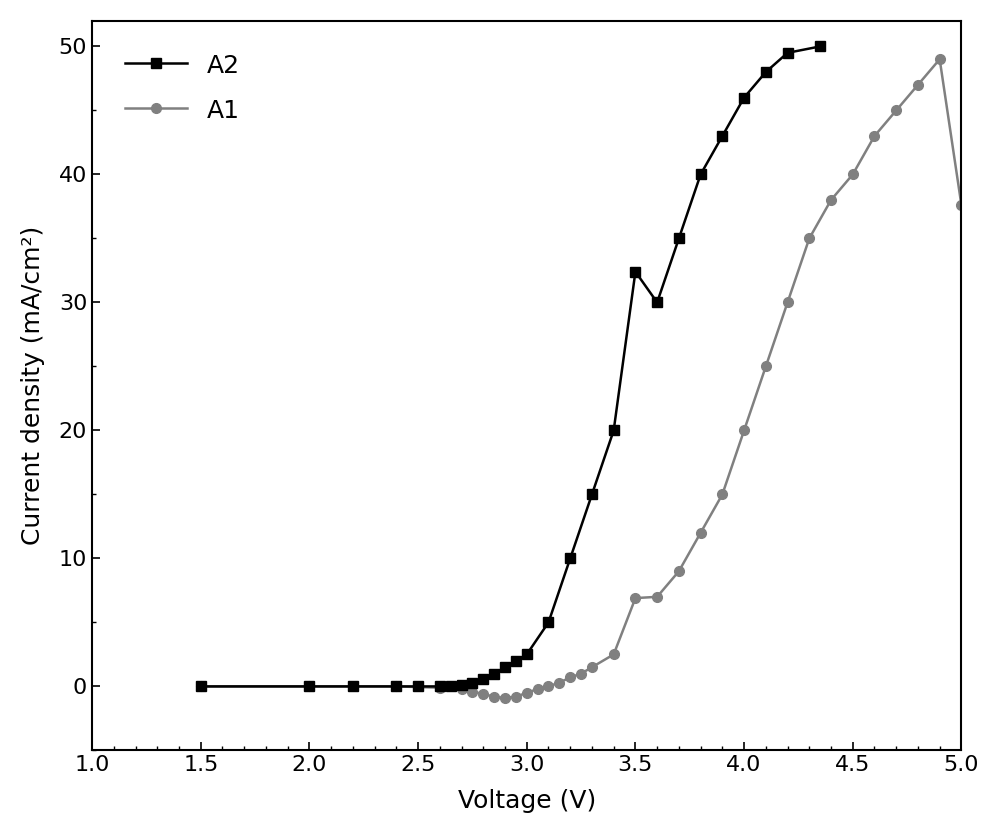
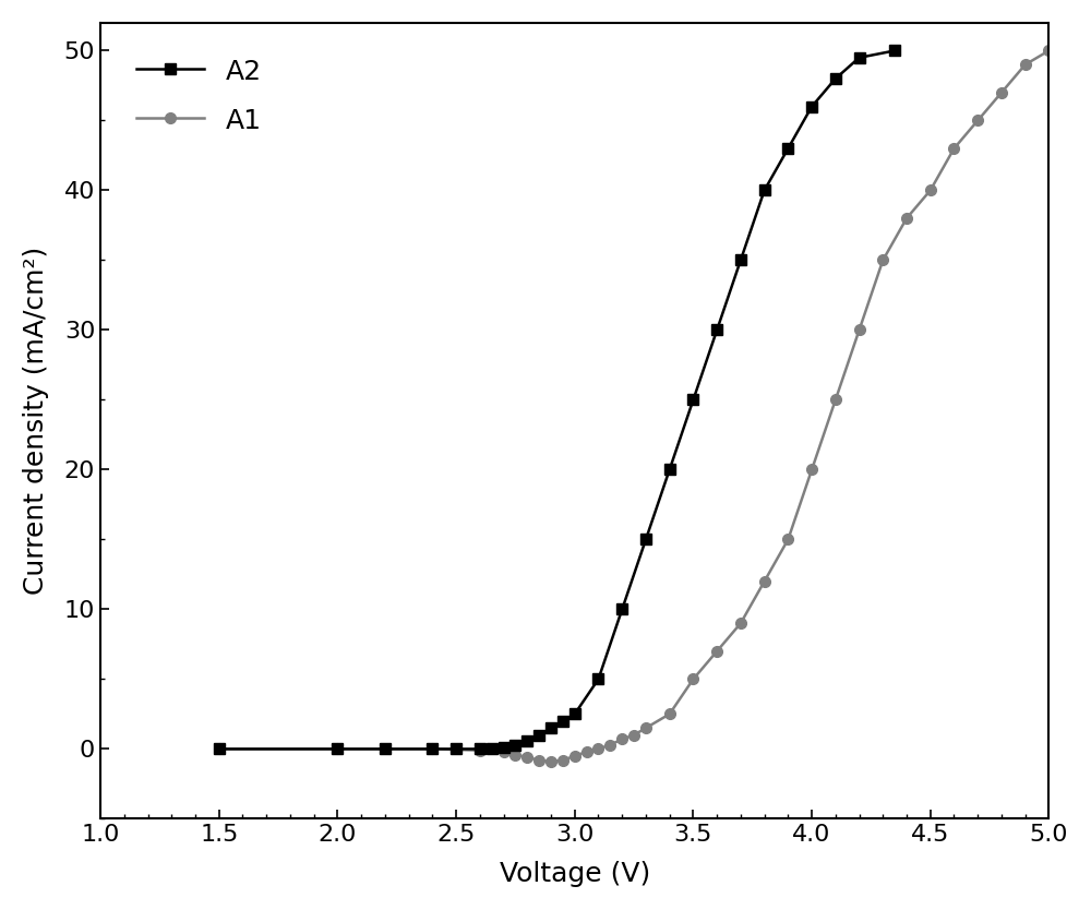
A2/3.5: 32.4 -> 25.0
A1/3.5: 6.9 -> 5.0
A1/5.0: 37.6 -> 50.0
